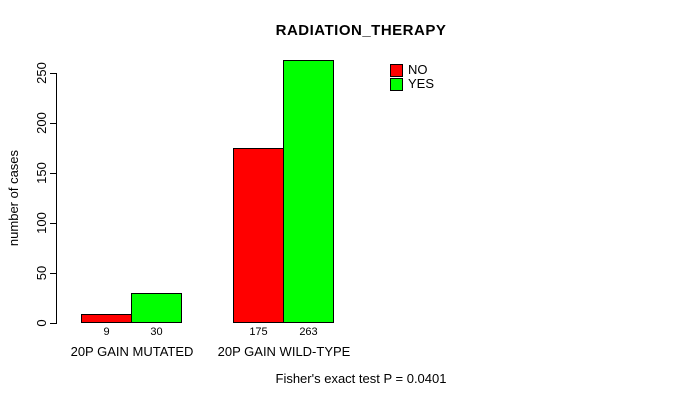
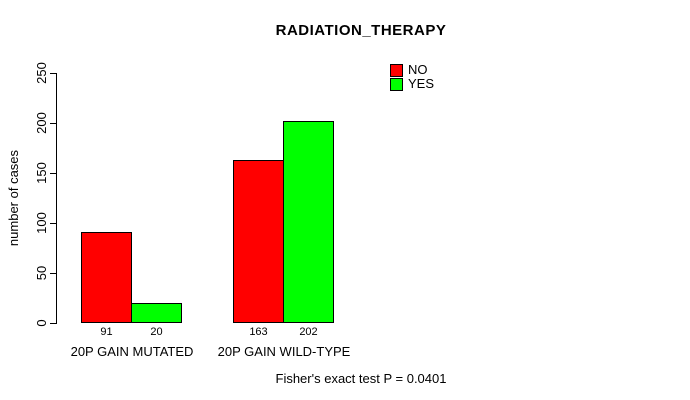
NO/20P GAIN MUTATED: 9 -> 91
YES/20P GAIN MUTATED: 30 -> 20
NO/20P GAIN WILD-TYPE: 175 -> 163
YES/20P GAIN WILD-TYPE: 263 -> 202
